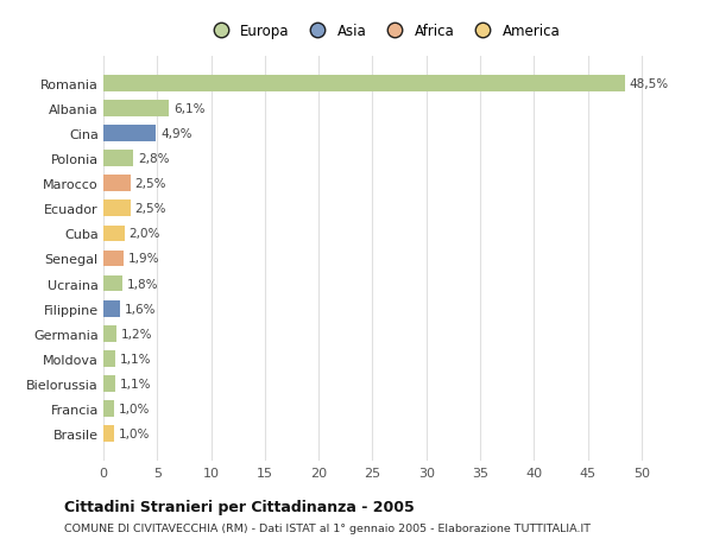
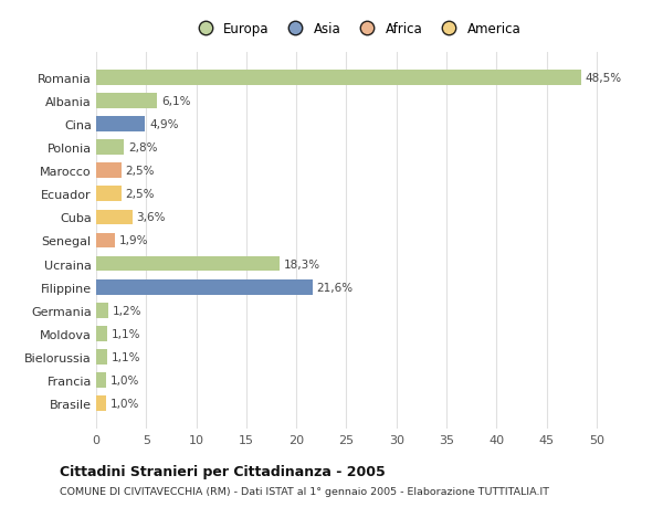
Cuba: 2,0% -> 3,6%
Ucraina: 1,8% -> 18,3%
Filippine: 1,6% -> 21,6%
